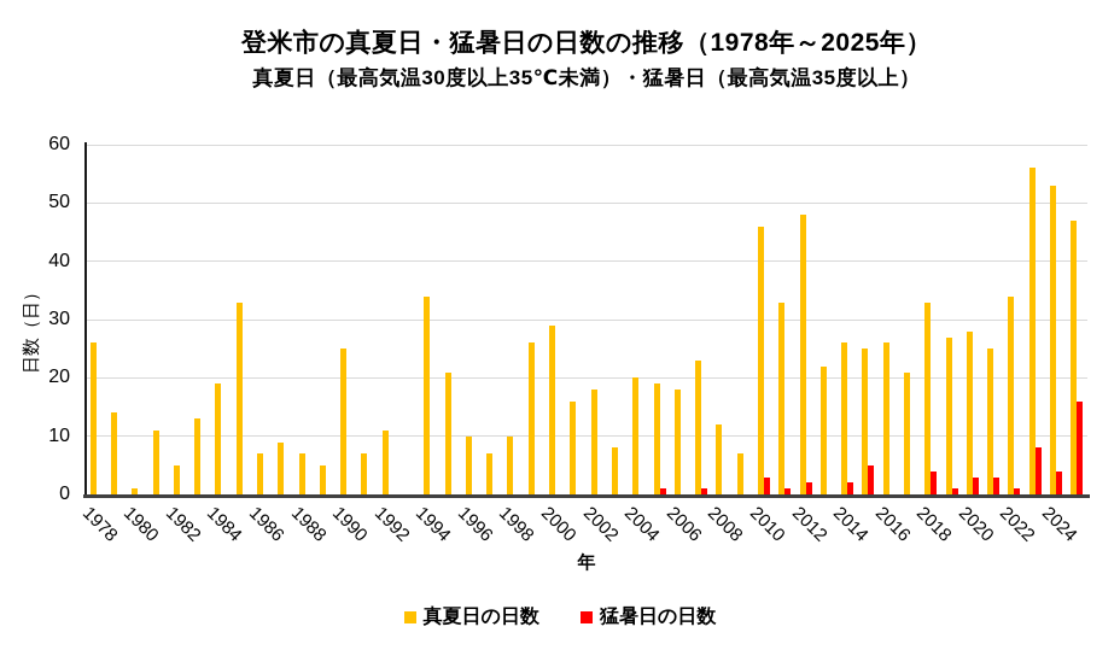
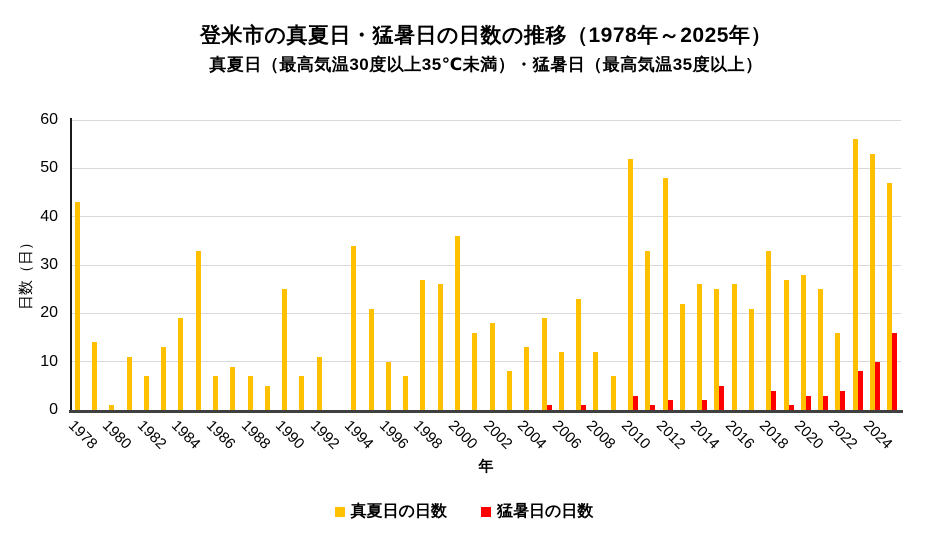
真夏日の日数/1978: 26 -> 43
真夏日の日数/1982: 5 -> 7
真夏日の日数/1998: 10 -> 27
真夏日の日数/2000: 29 -> 36
真夏日の日数/2004: 20 -> 13
真夏日の日数/2006: 18 -> 12
真夏日の日数/2010: 46 -> 52
真夏日の日数/2022: 34 -> 16
猛暑日の日数/2022: 1 -> 4
猛暑日の日数/2024: 4 -> 10
